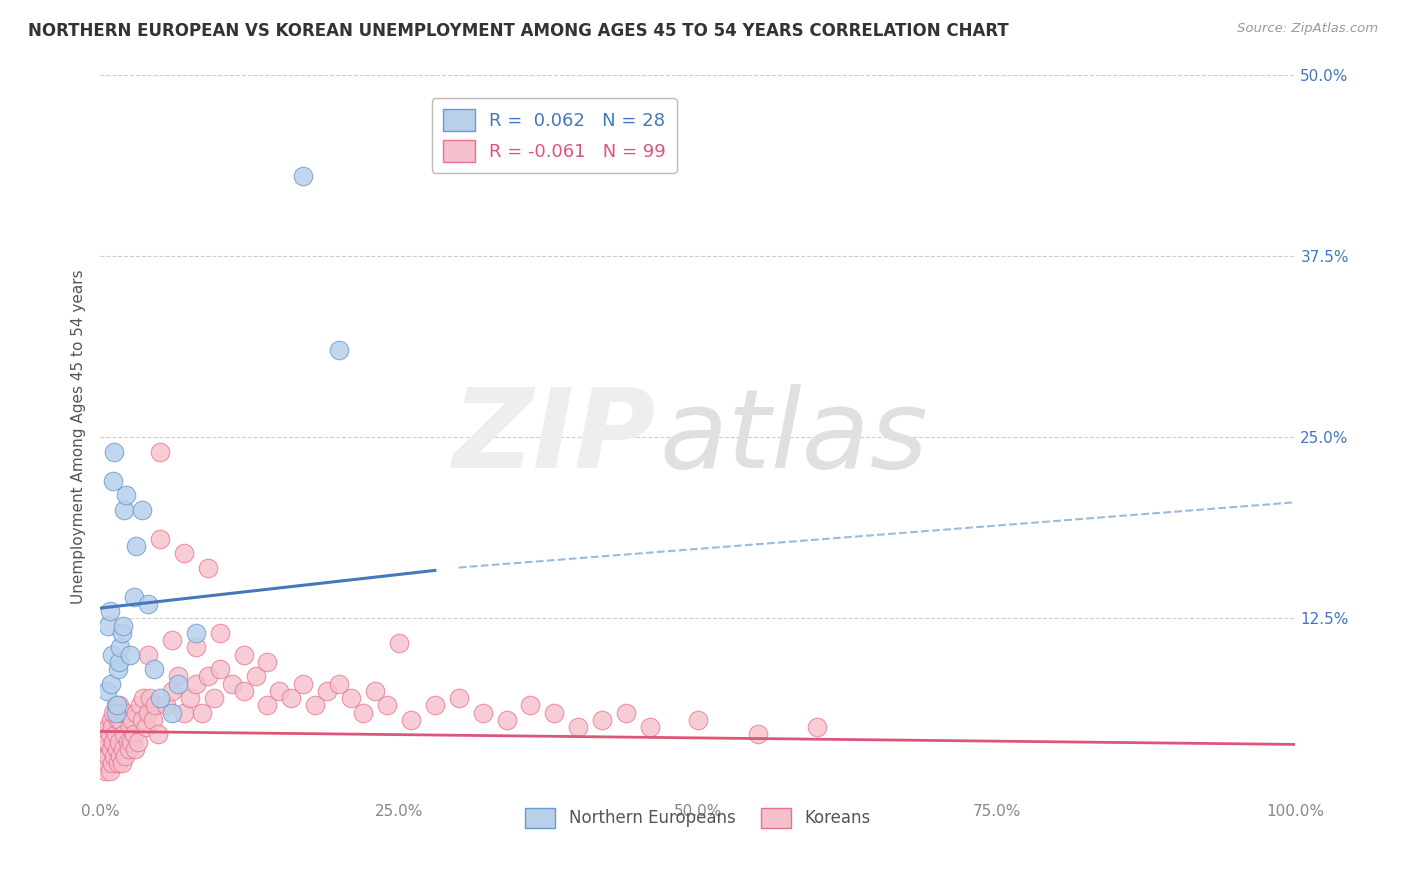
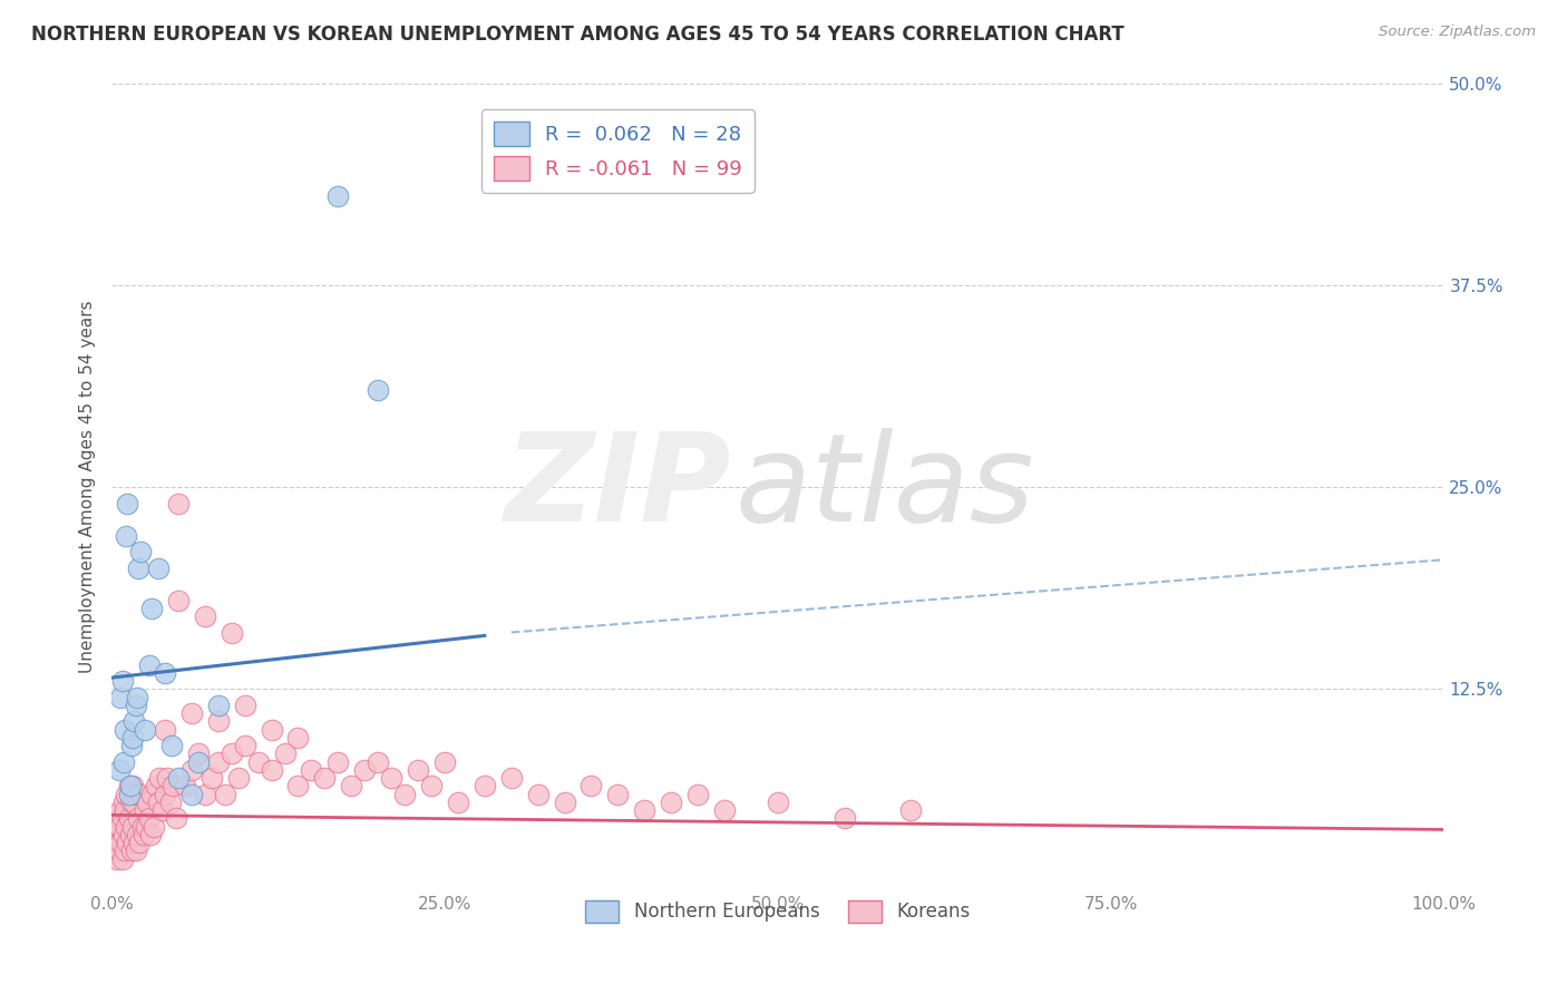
Koreans/25.0%: 10.8% -> 8.0%
